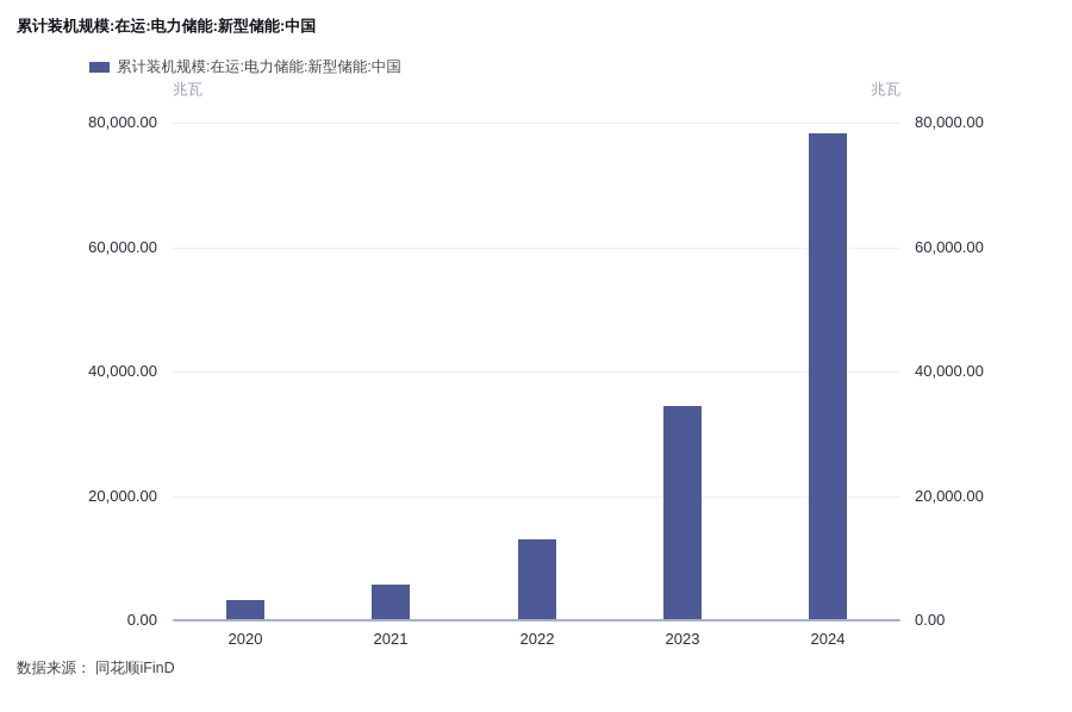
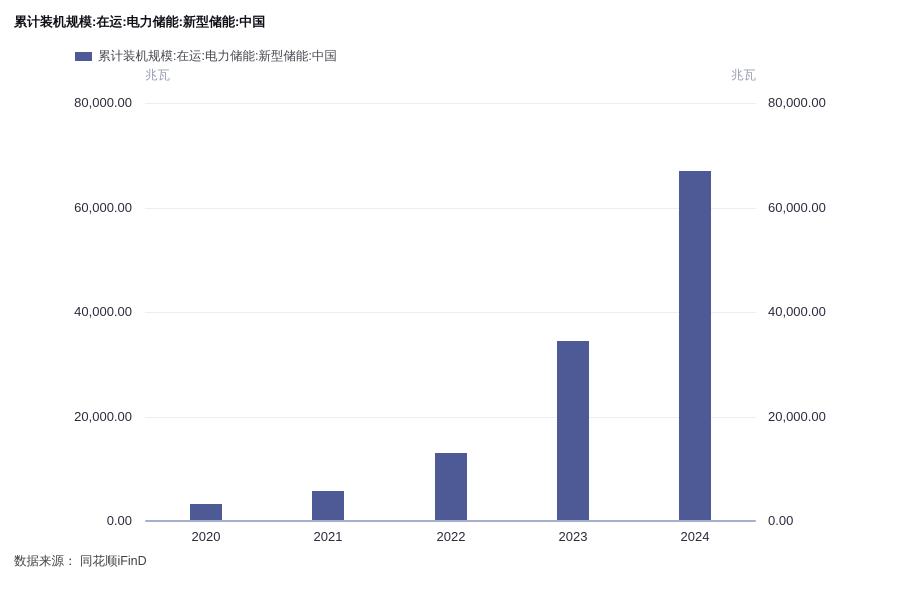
2024: 78000 -> 67000
